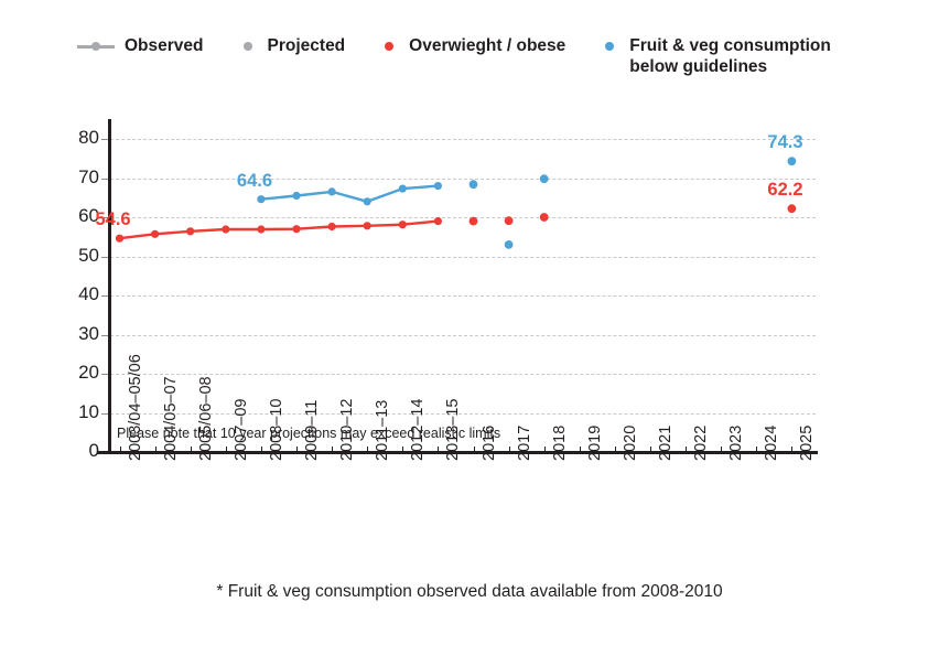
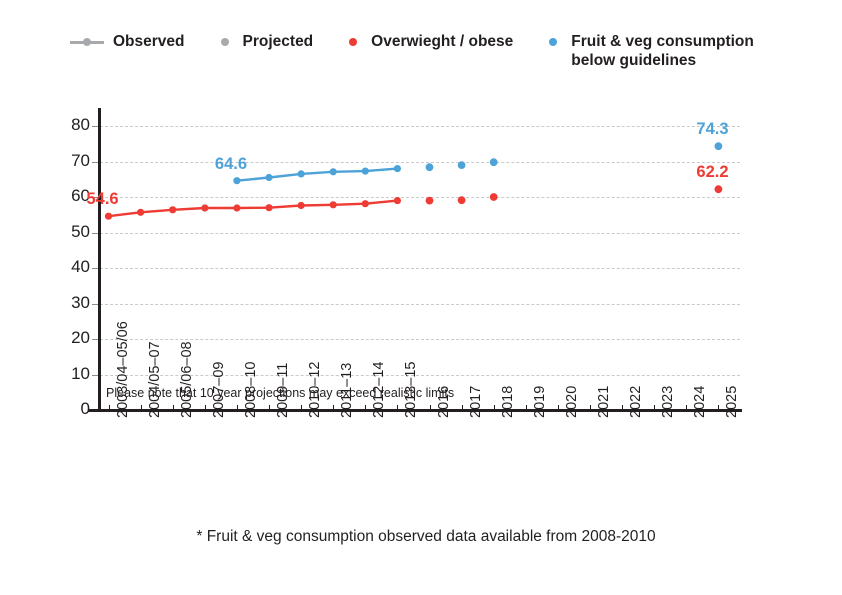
Fruit & veg consumption below guidelines/2011–13: 64 -> 67
Fruit & veg consumption below guidelines/2017: 53 -> 69
